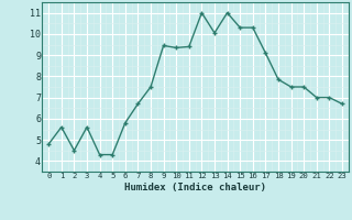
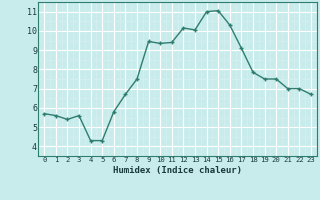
0: 4.8 -> 5.7
2: 4.5 -> 5.4
12: 11.0 -> 10.2
15: 10.3 -> 11.1
